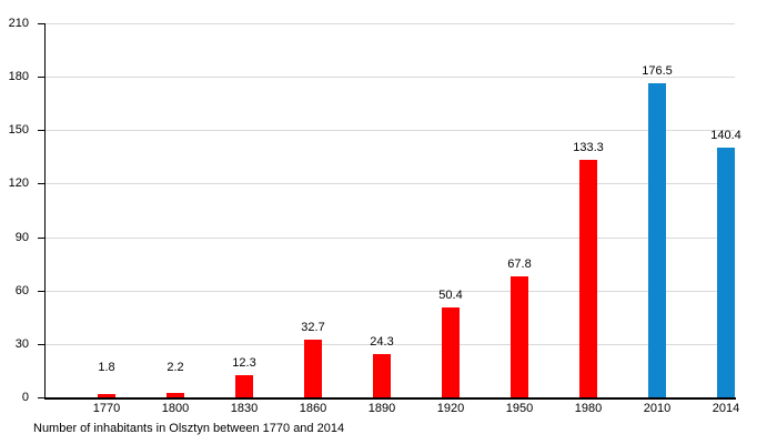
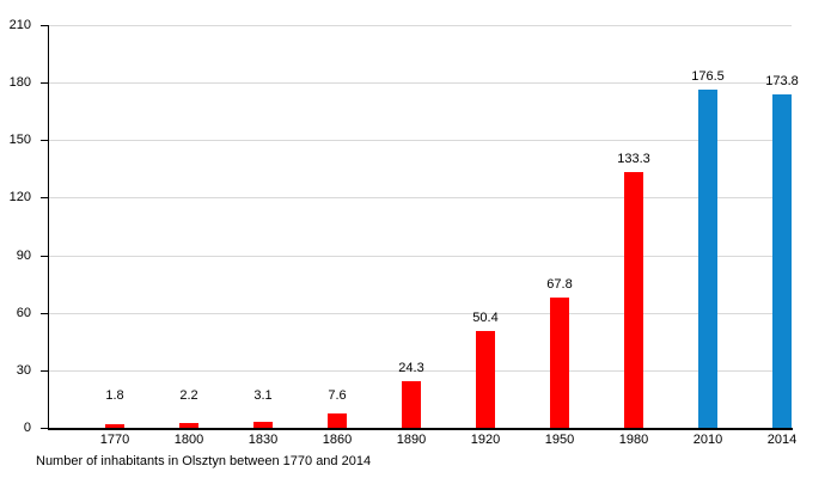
1830: 12.3 -> 3.1
1860: 32.7 -> 7.6
2014: 140.4 -> 173.8
